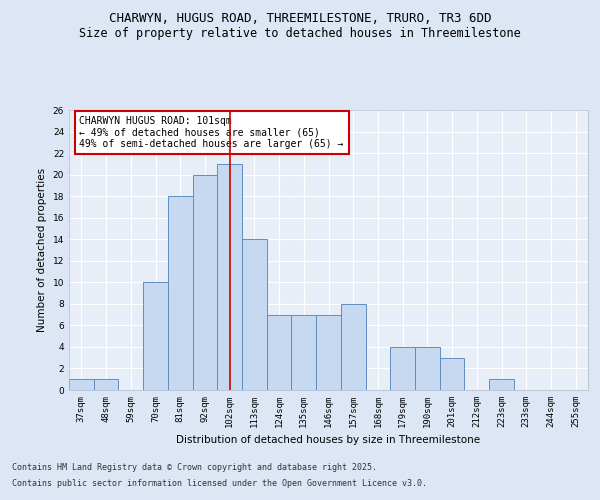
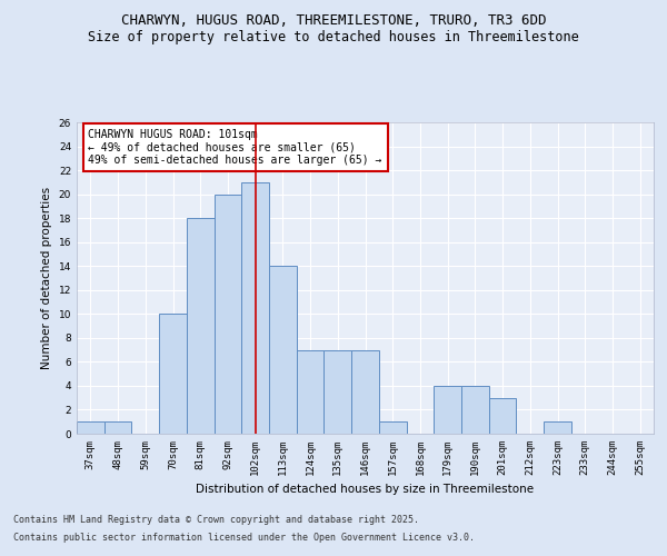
157sqm: 8 -> 1
